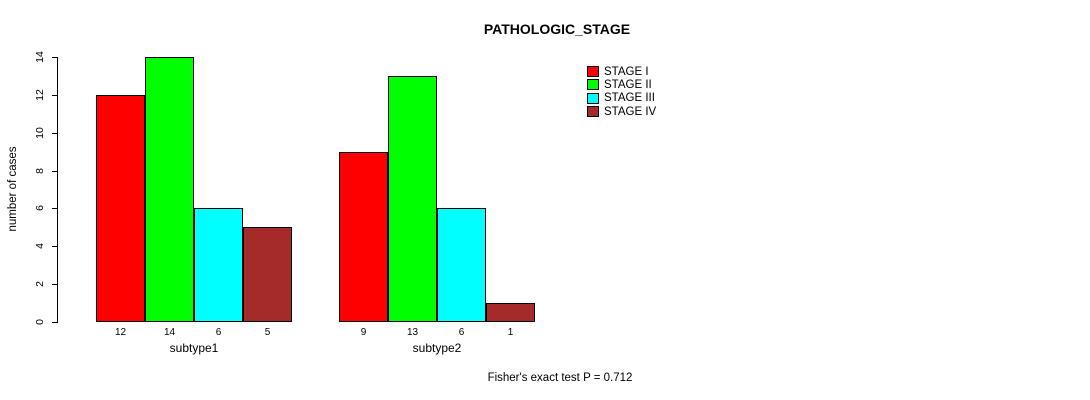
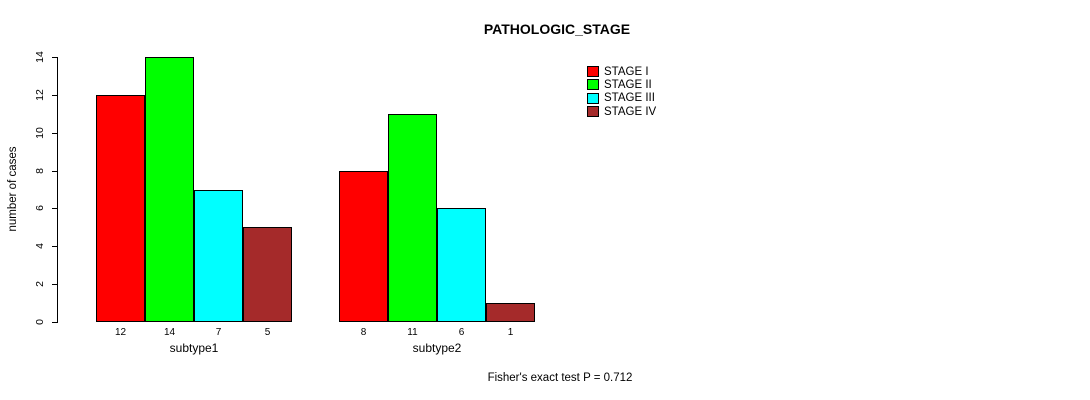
STAGE III/subtype1: 6 -> 7
STAGE I/subtype2: 9 -> 8
STAGE II/subtype2: 13 -> 11
